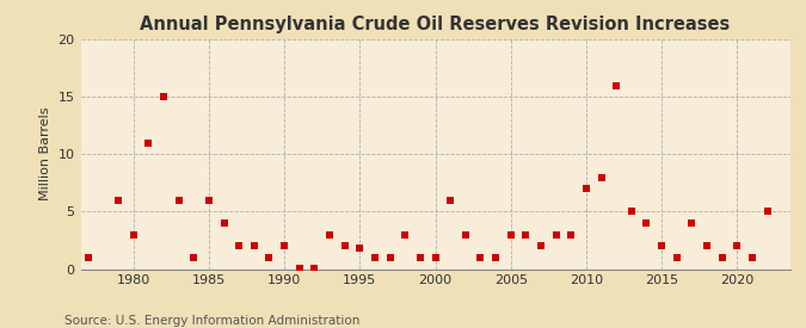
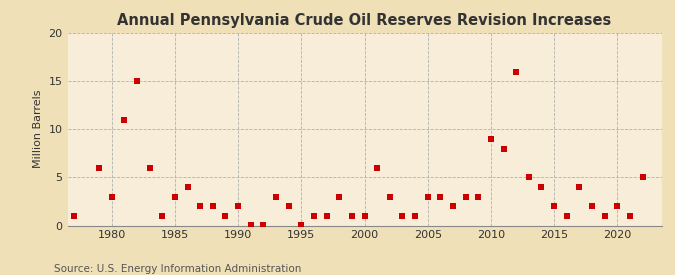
1985: 6.0 -> 3.0
1995: 1.8 -> 0.1
2010: 7.0 -> 9.0
